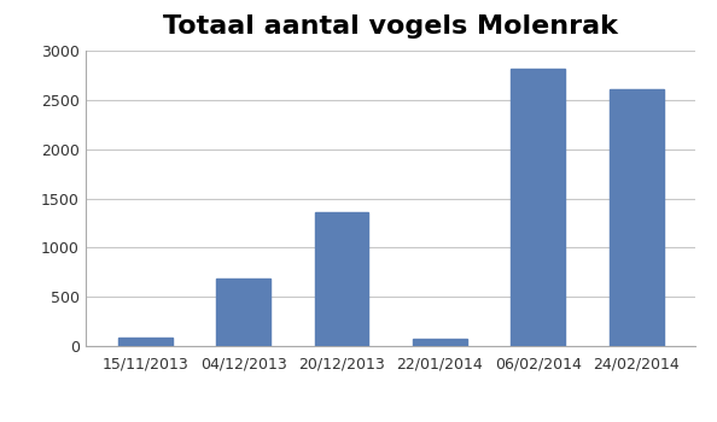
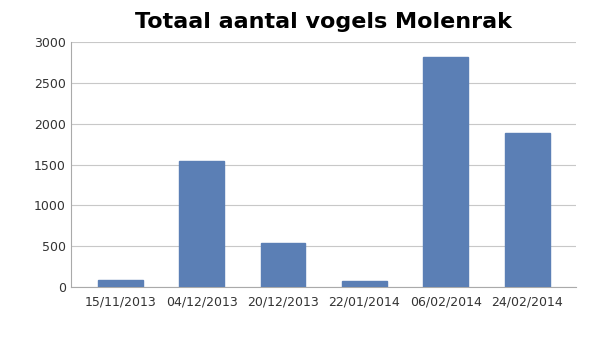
04/12/2013: 680 -> 1540
20/12/2013: 1360 -> 540
24/02/2014: 2610 -> 1880
